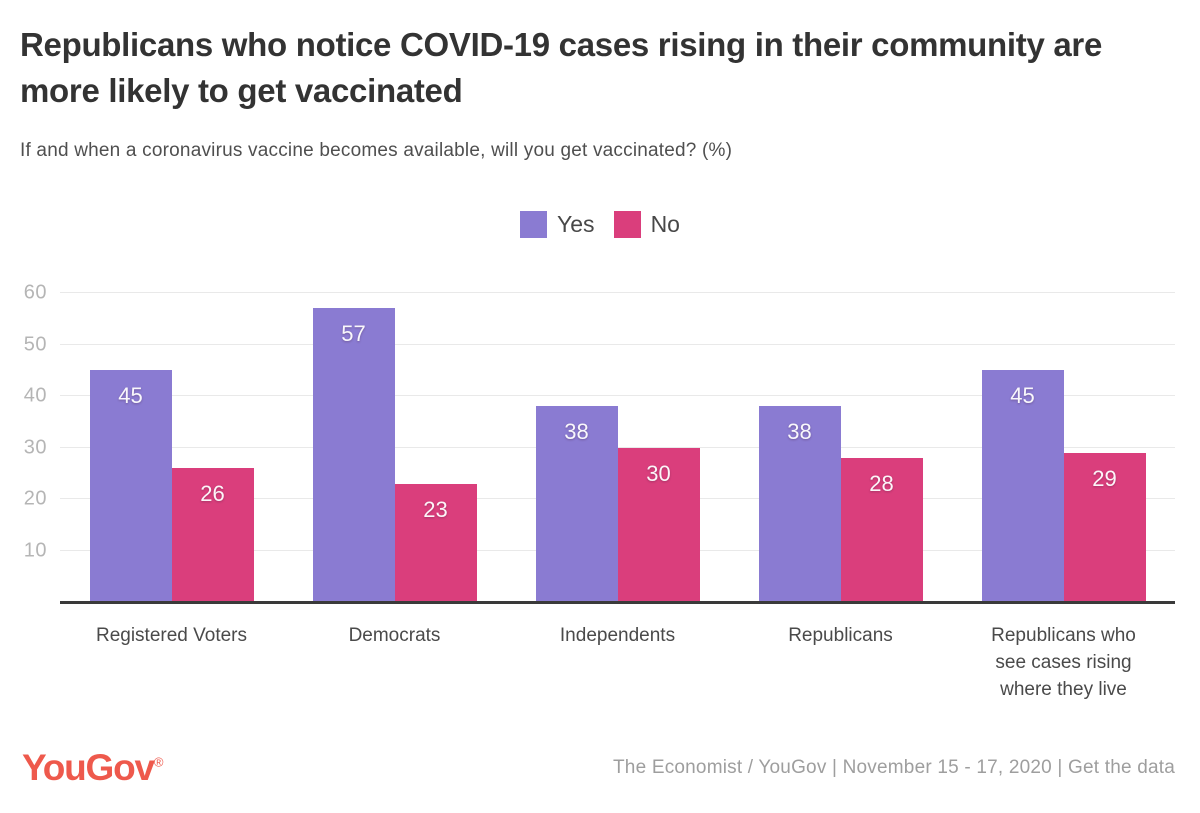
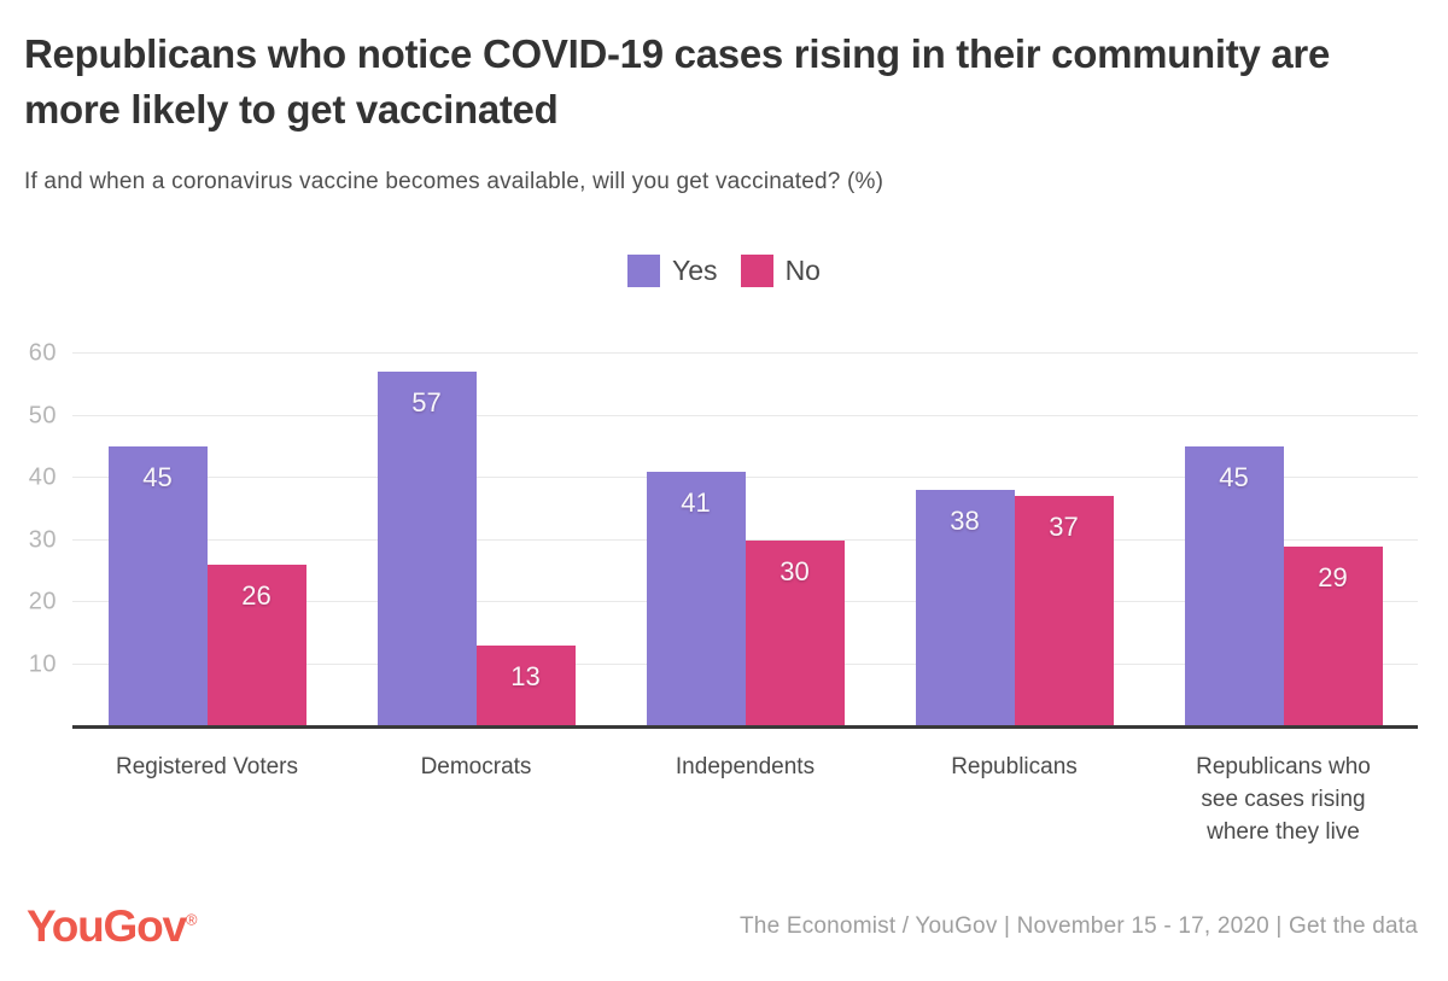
No/Democrats: 23 -> 13
Yes/Independents: 38 -> 41
No/Republicans: 28 -> 37
